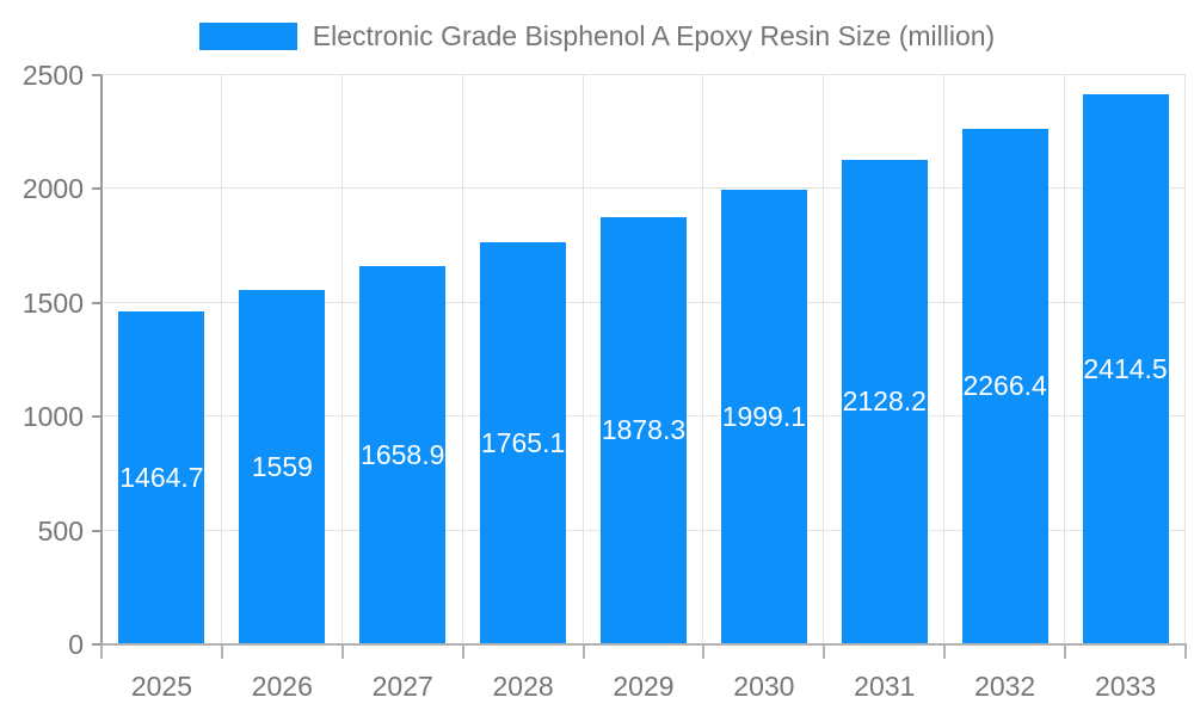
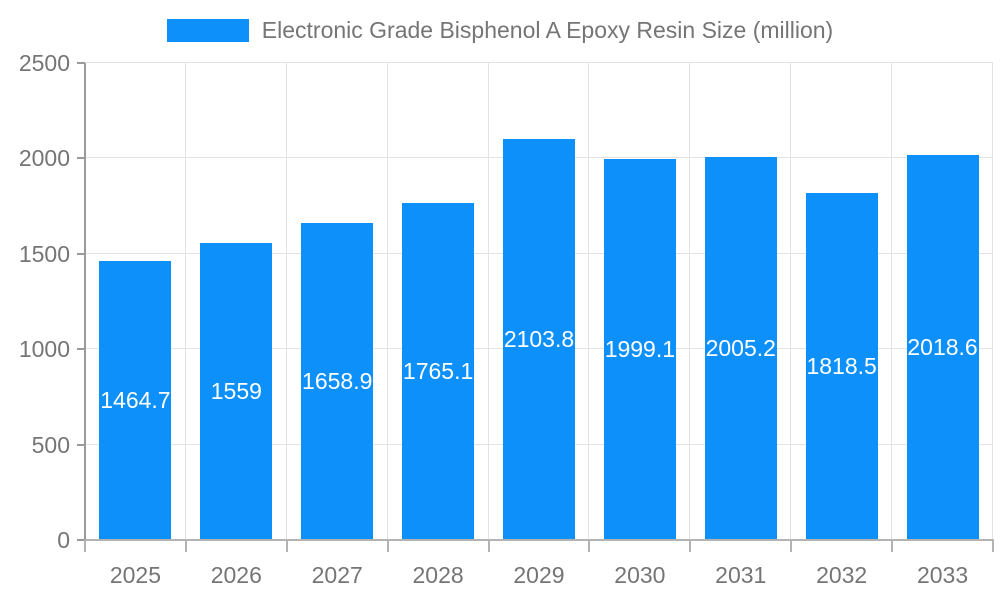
2029: 1878.3 -> 2103.8
2031: 2128.2 -> 2005.2
2032: 2266.4 -> 1818.5
2033: 2414.5 -> 2018.6
